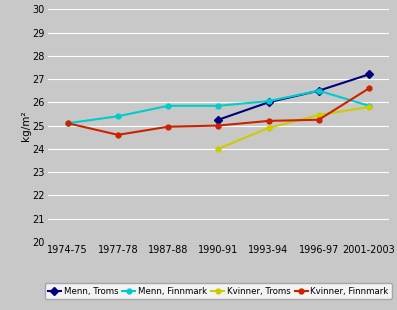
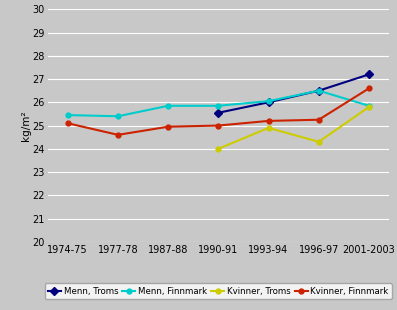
Menn, Finnmark/1974-75: 25.10 -> 25.45
Menn, Troms/1990-91: 25.25 -> 25.55
Kvinner, Troms/1996-97: 25.45 -> 24.30
